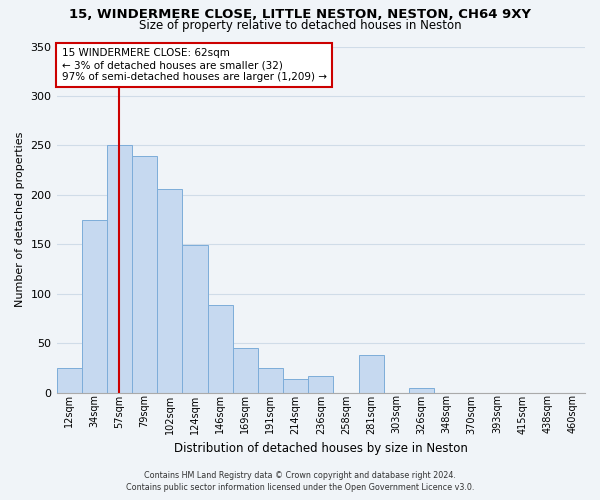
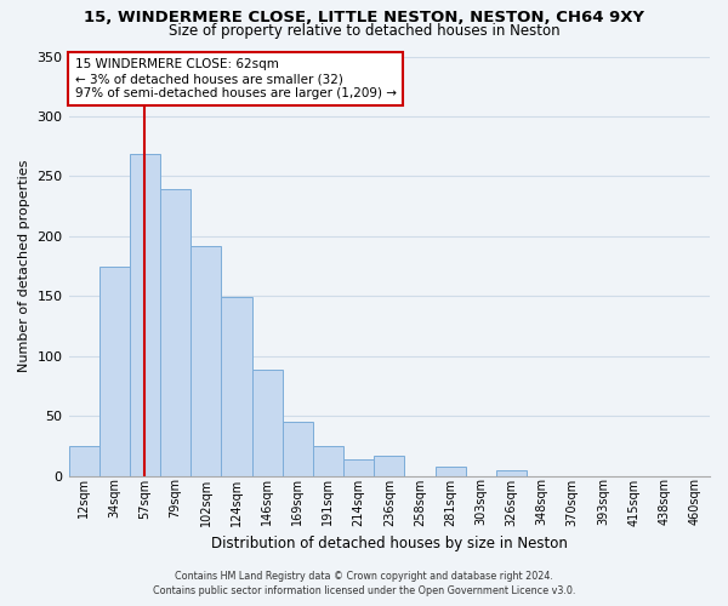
57sqm: 250 -> 269
102sqm: 206 -> 192
281sqm: 38 -> 8
